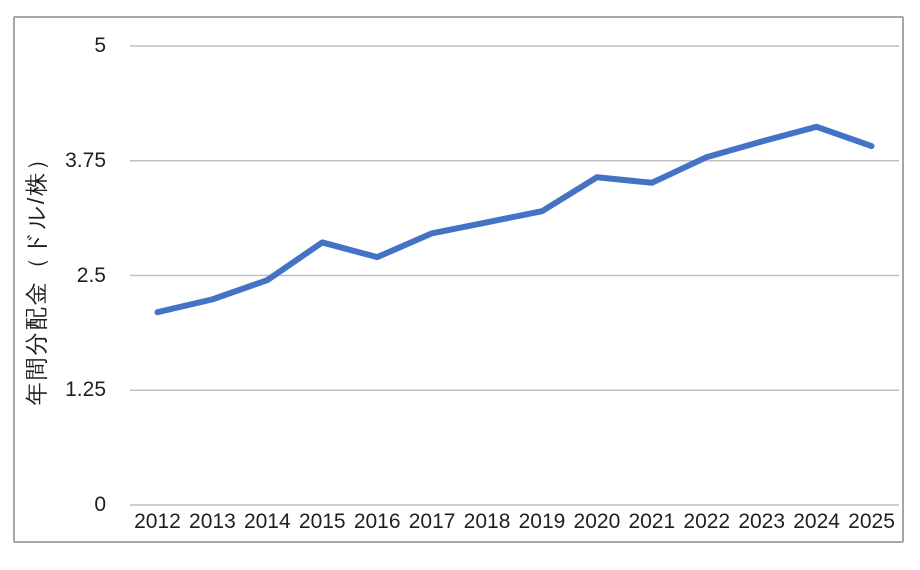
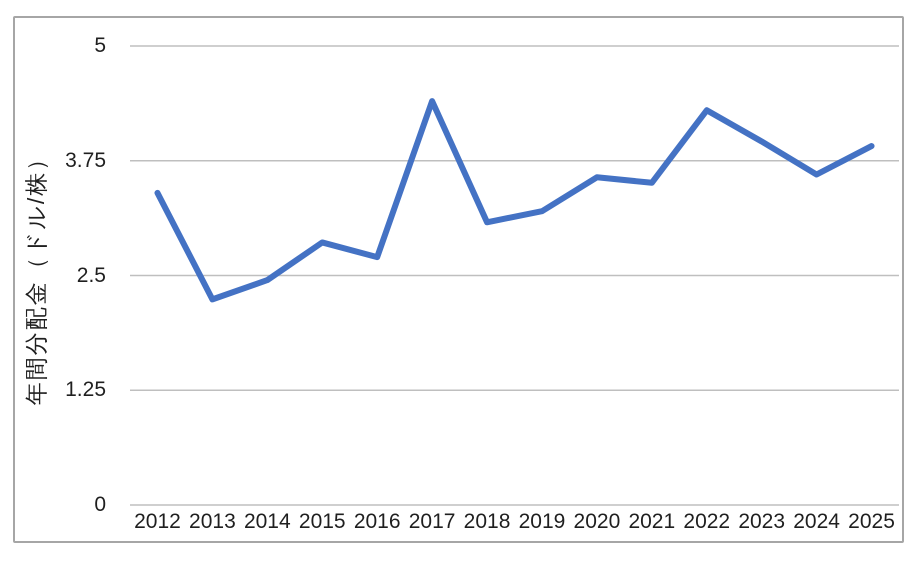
2012: 2.1 -> 3.4
2017: 3.0 -> 4.4
2022: 3.8 -> 4.3
2024: 4.1 -> 3.6
